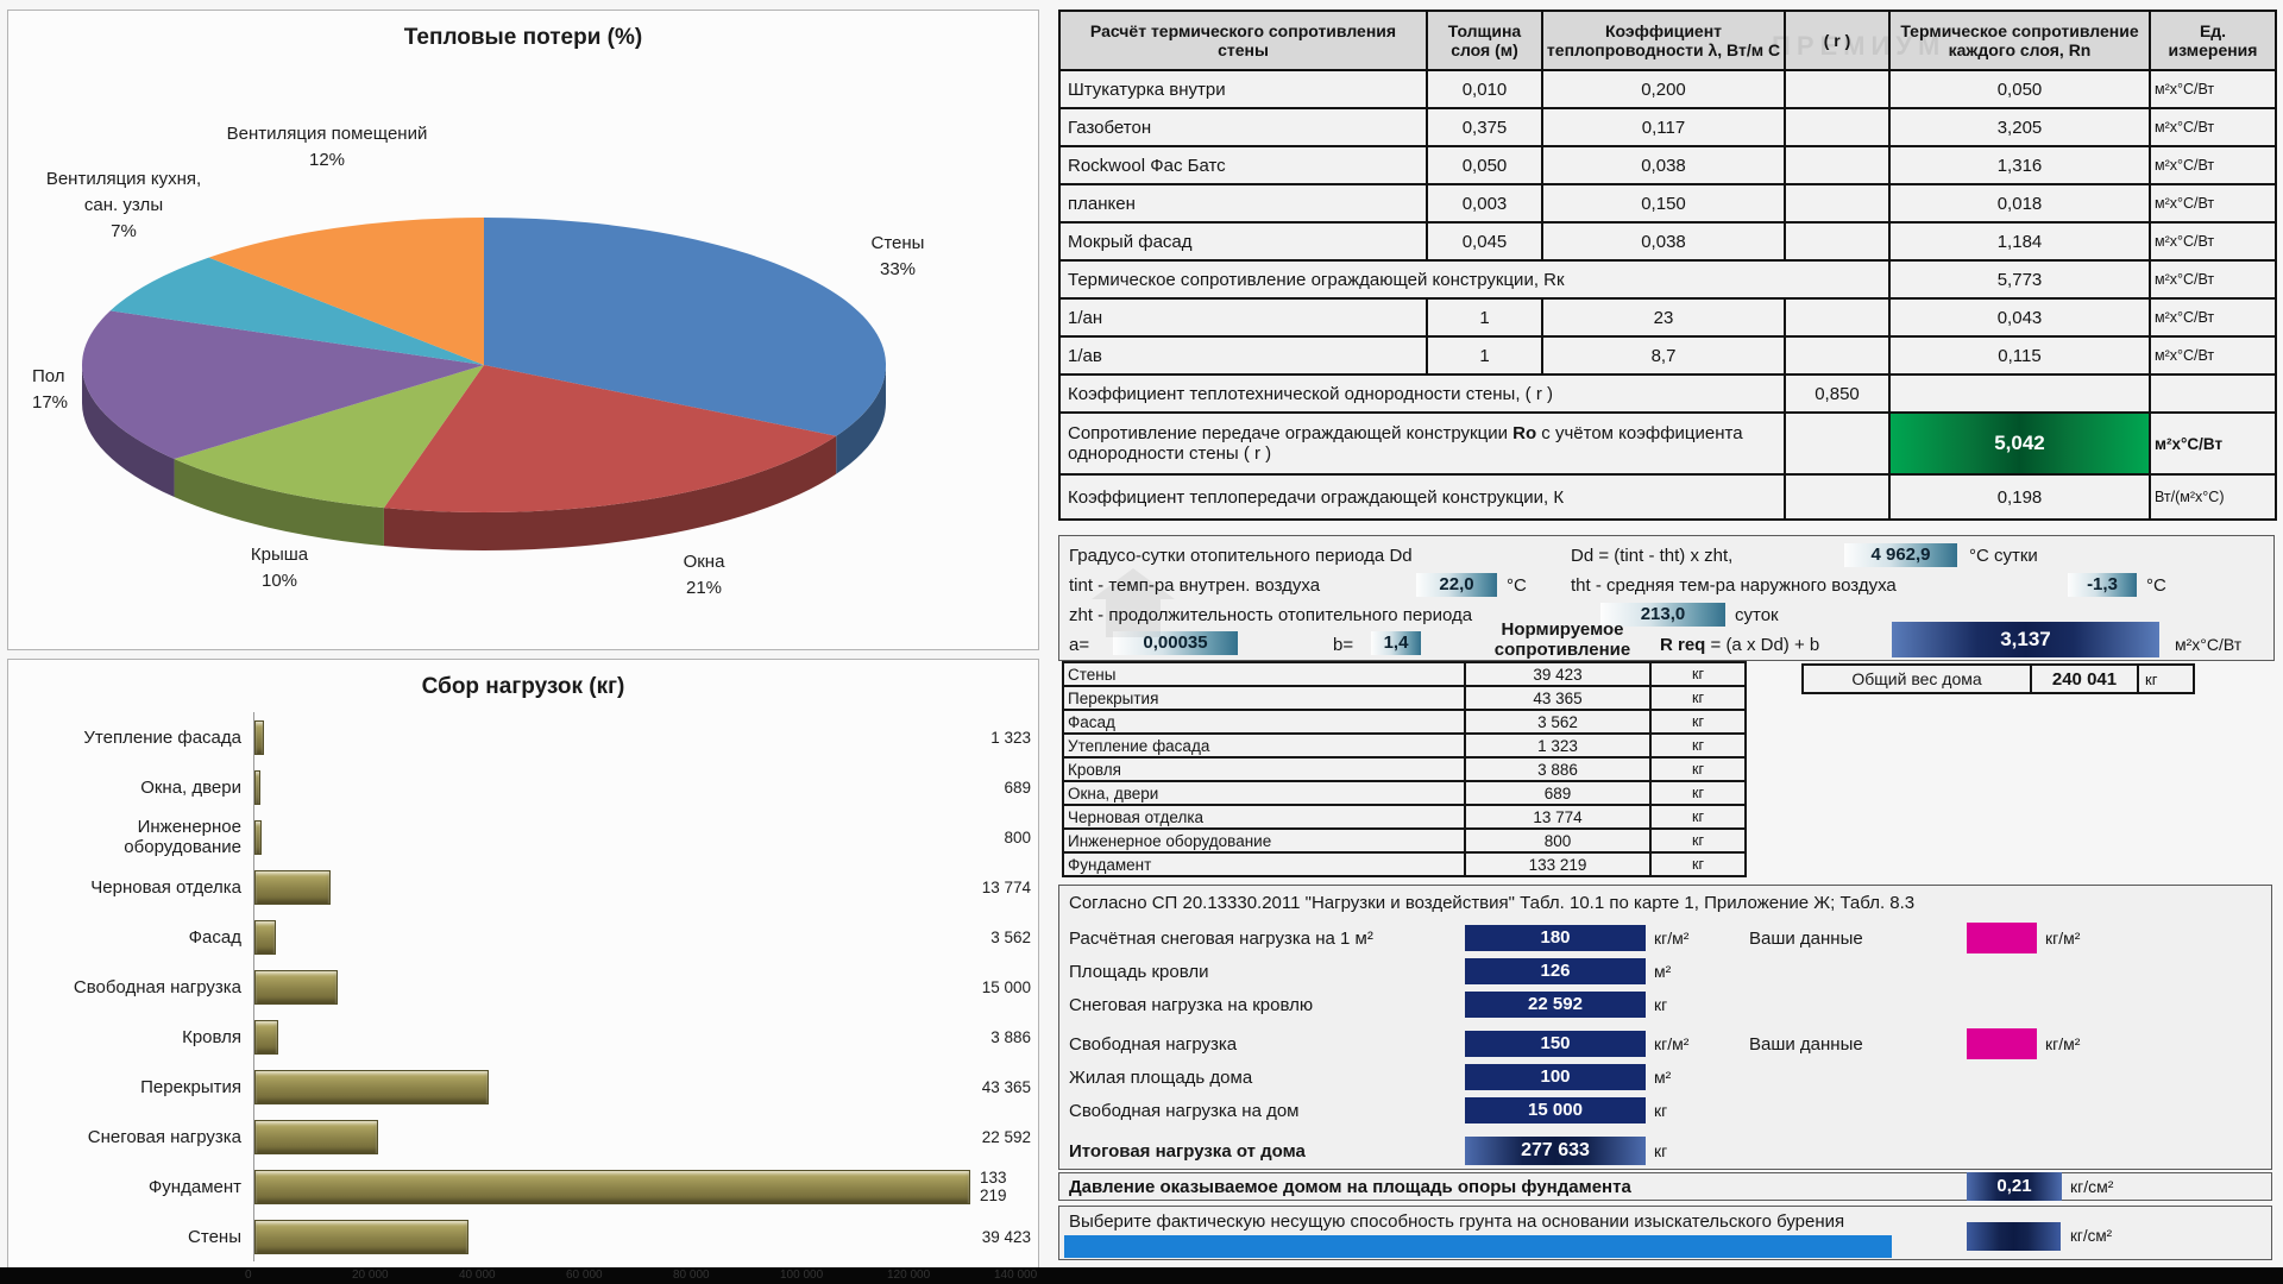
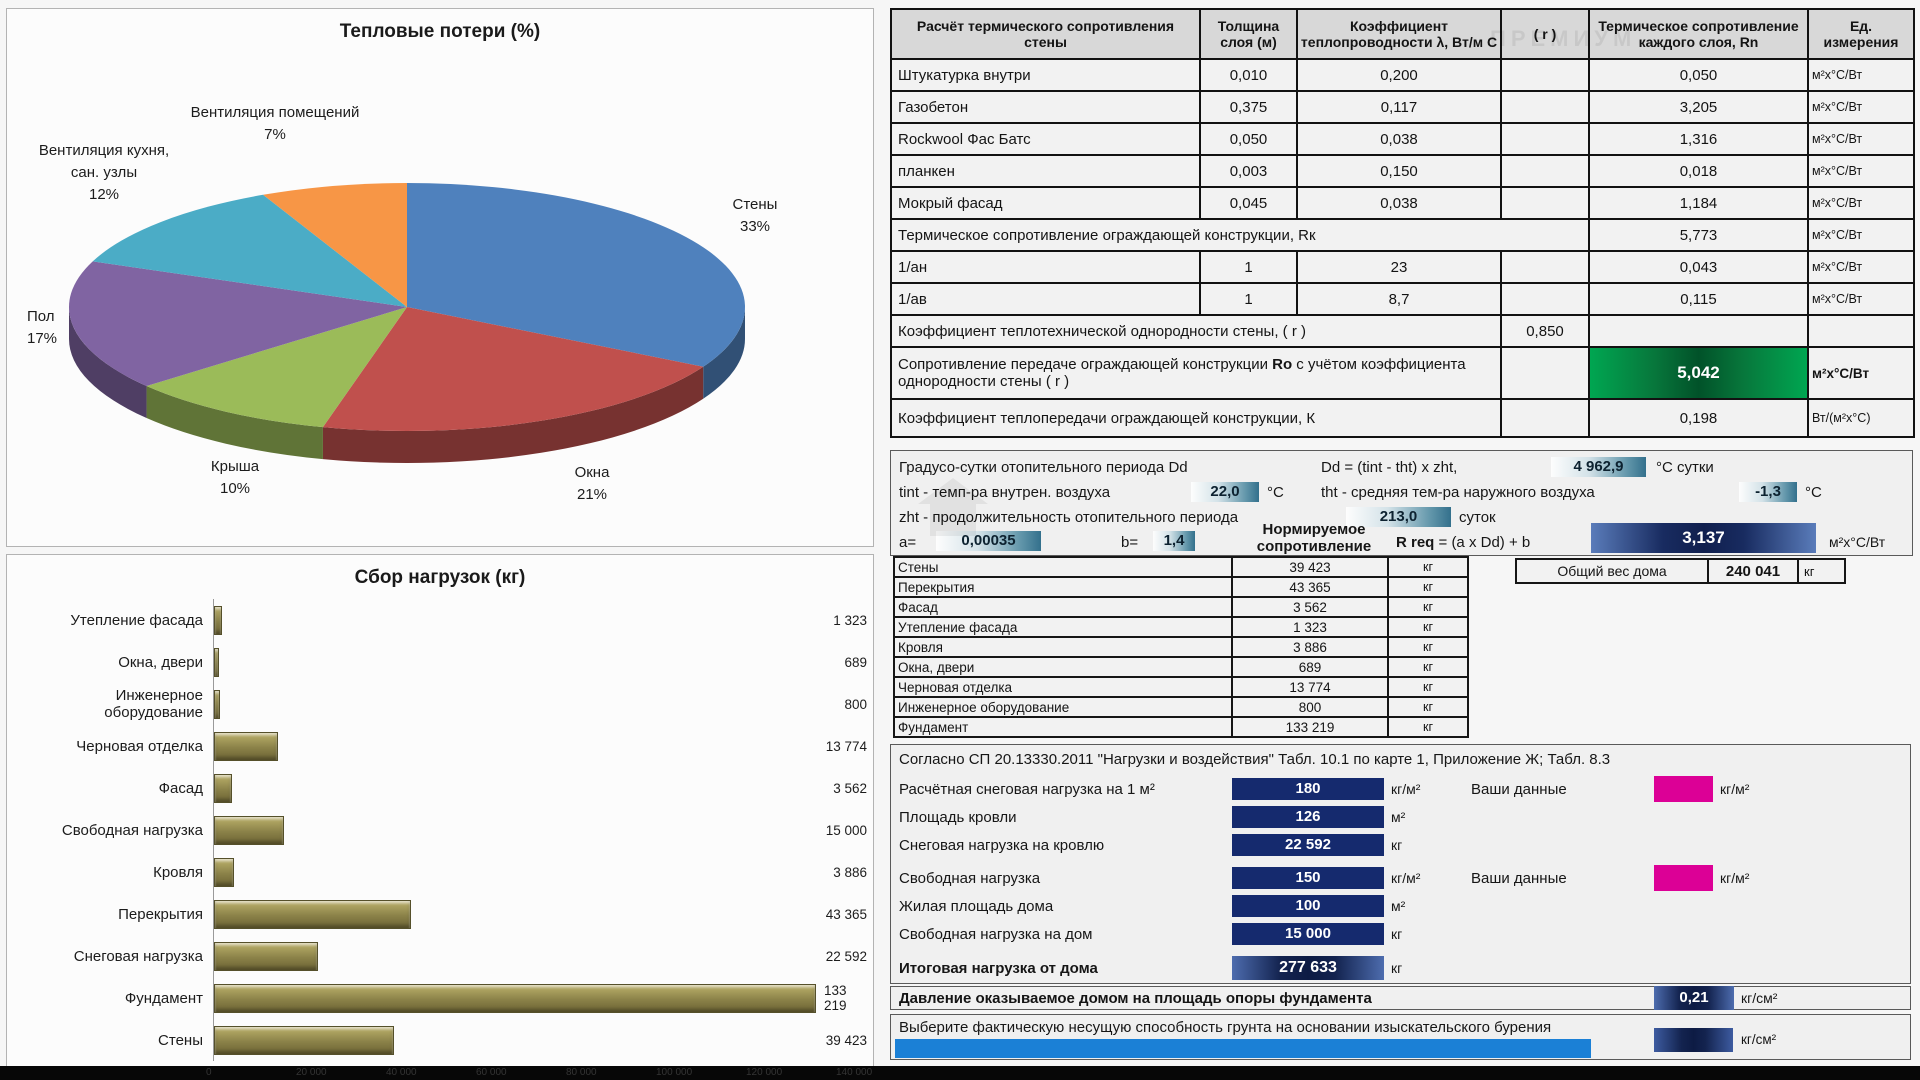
Тепловые потери (%)/Вентиляция кухня, сан. узлы: 7% -> 12%
Тепловые потери (%)/Вентиляция помещений: 12% -> 7%
